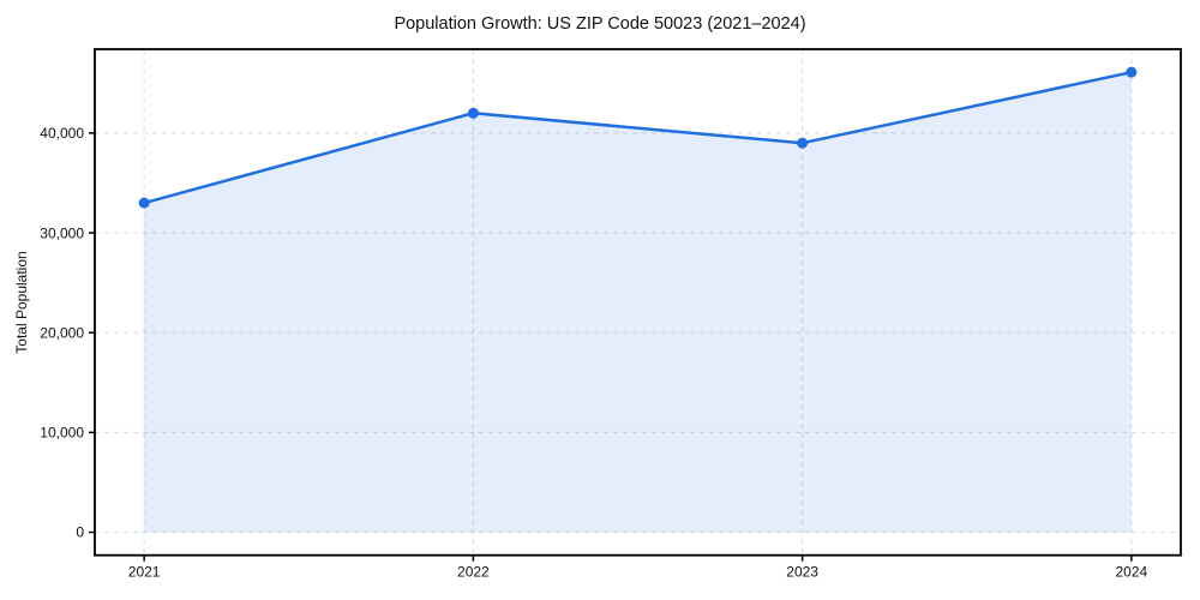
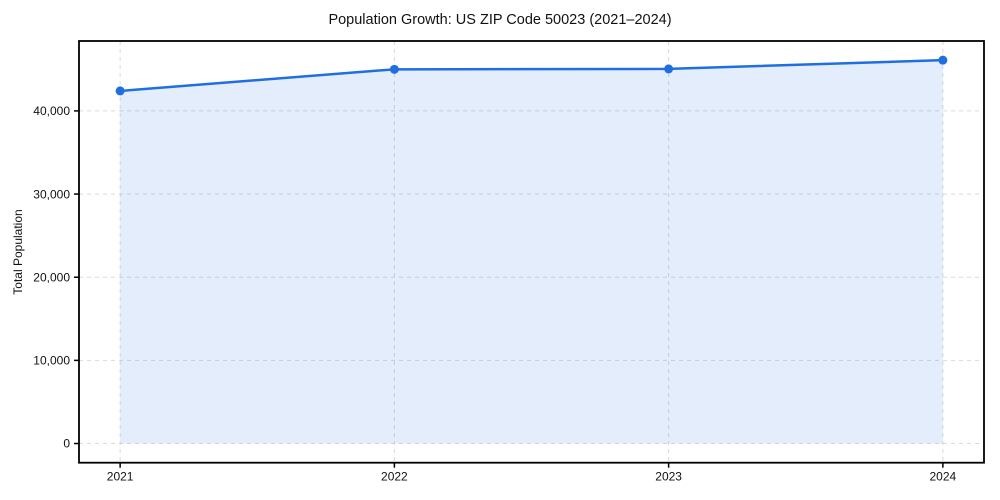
2021: 33000 -> 42000
2022: 42000 -> 45000
2023: 39000 -> 45000
